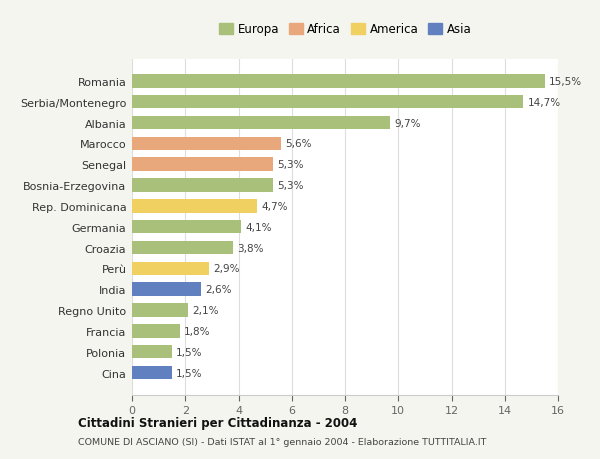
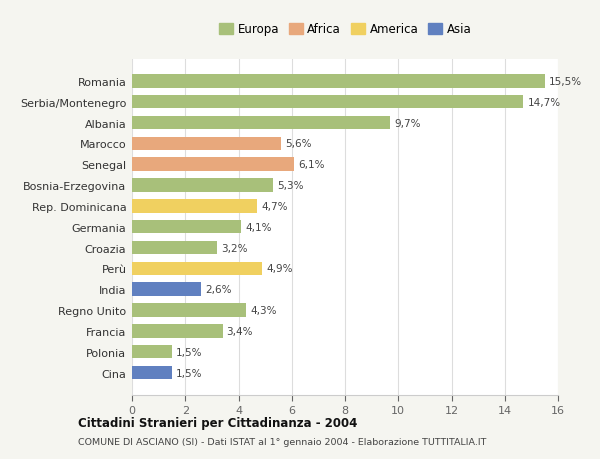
Senegal: 5,3% -> 6,1%
Croazia: 3,8% -> 3,2%
Perù: 2,9% -> 4,9%
Regno Unito: 2,1% -> 4,3%
Francia: 1,8% -> 3,4%
